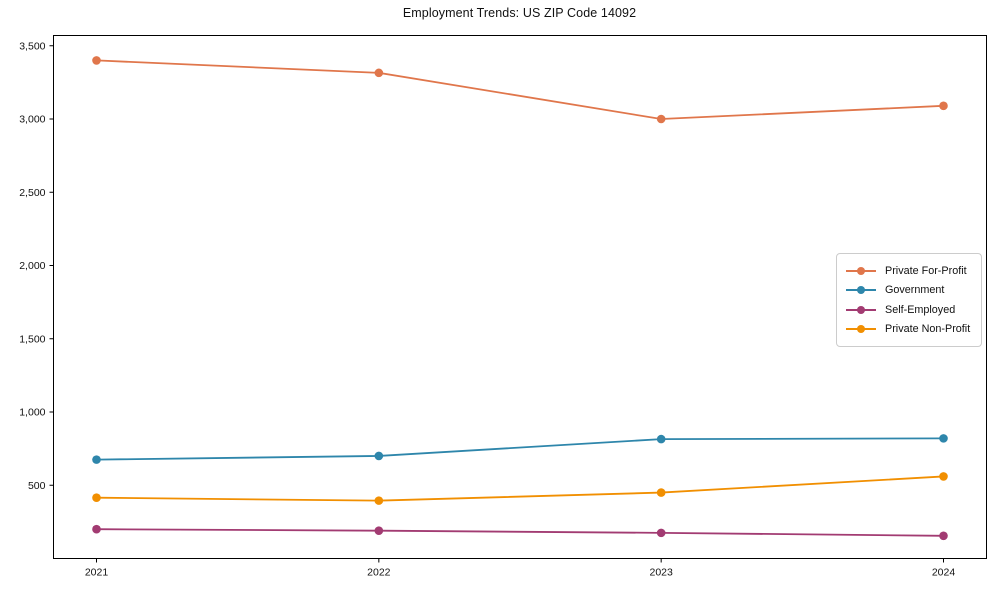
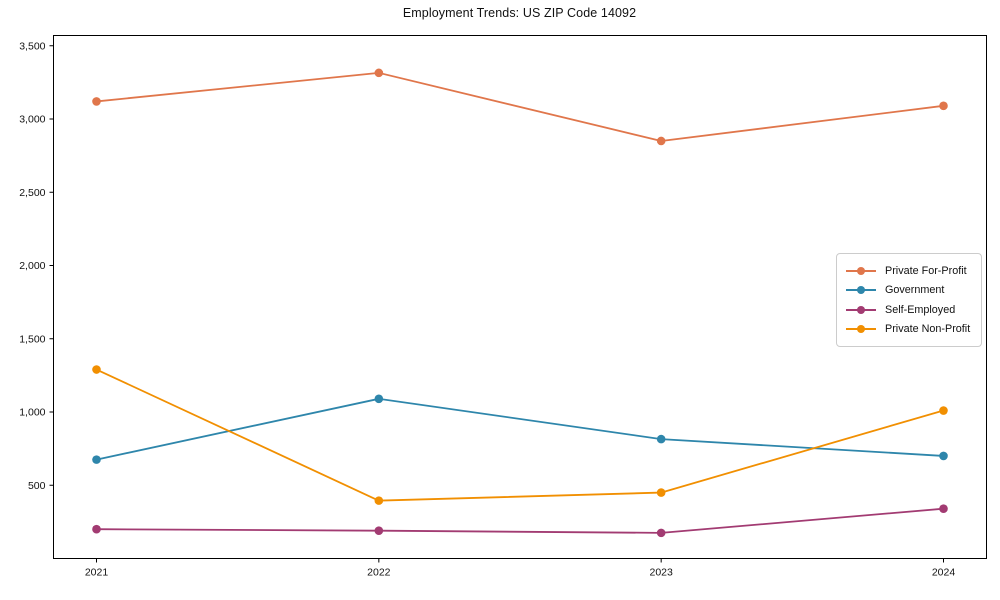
Private For-Profit/2021: 3400 -> 3120
Private Non-Profit/2021: 420 -> 1290
Government/2022: 700 -> 1090
Private For-Profit/2023: 3000 -> 2850
Government/2024: 820 -> 700
Self-Employed/2024: 160 -> 340
Private Non-Profit/2024: 560 -> 1010
